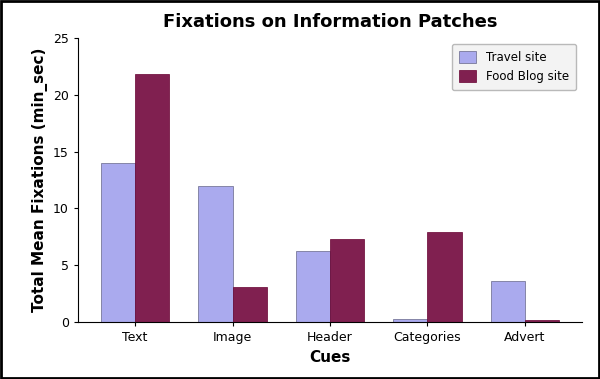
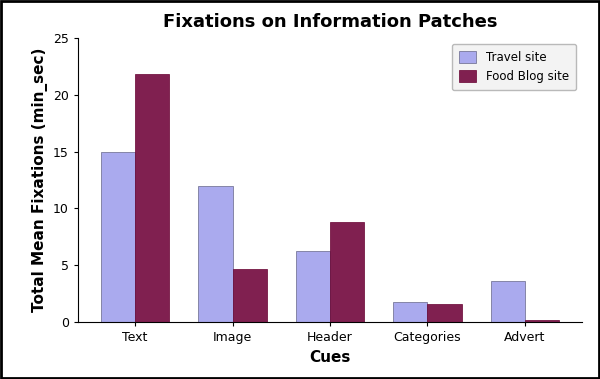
Travel site/Text: 14.0 -> 15.0
Food Blog site/Image: 3.1 -> 4.7
Food Blog site/Header: 7.3 -> 8.8
Travel site/Categories: 0.3 -> 1.8
Food Blog site/Categories: 7.9 -> 1.6
